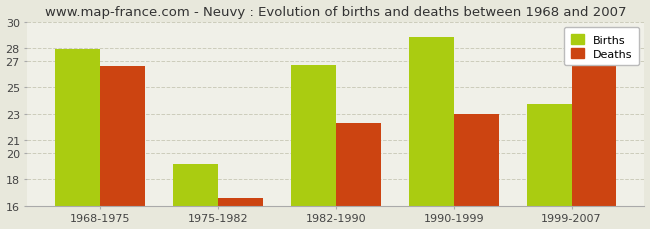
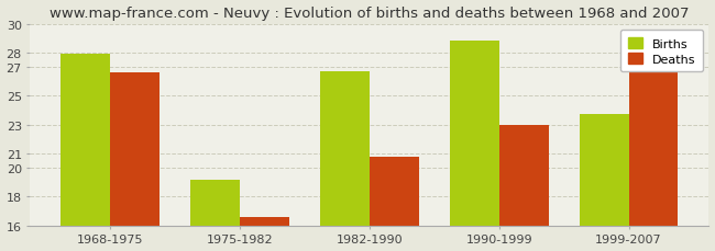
Deaths/1982-1990: 22.3 -> 20.8
